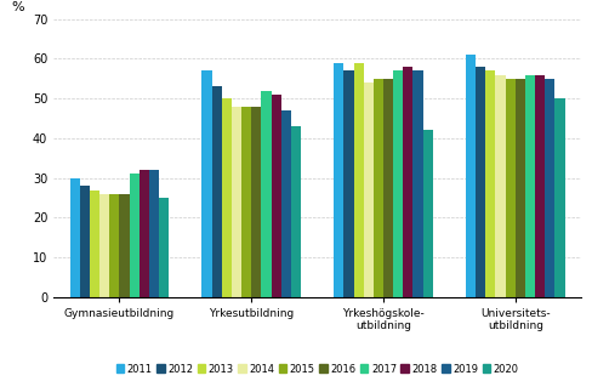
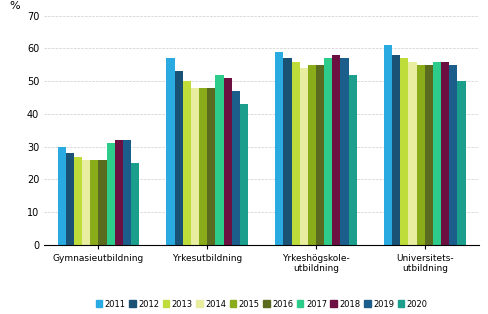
2013/Yrkeshögskole- utbildning: 59 -> 56
2020/Yrkeshögskole- utbildning: 42 -> 52
